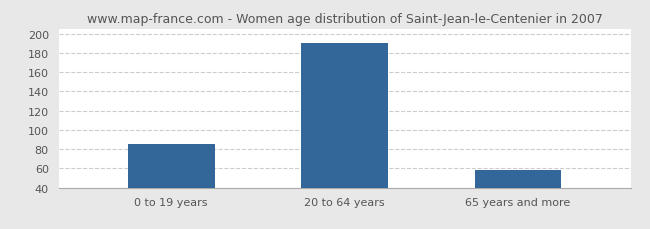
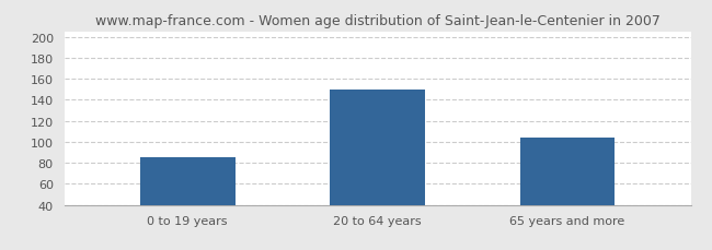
20 to 64 years: 190 -> 150
65 years and more: 58 -> 104
